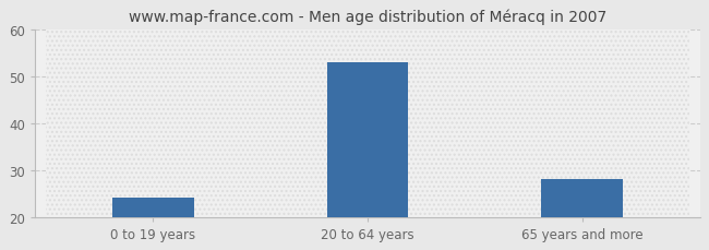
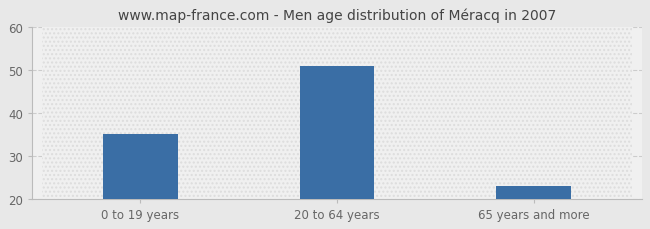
0 to 19 years: 24 -> 35
20 to 64 years: 53 -> 51
65 years and more: 28 -> 23
